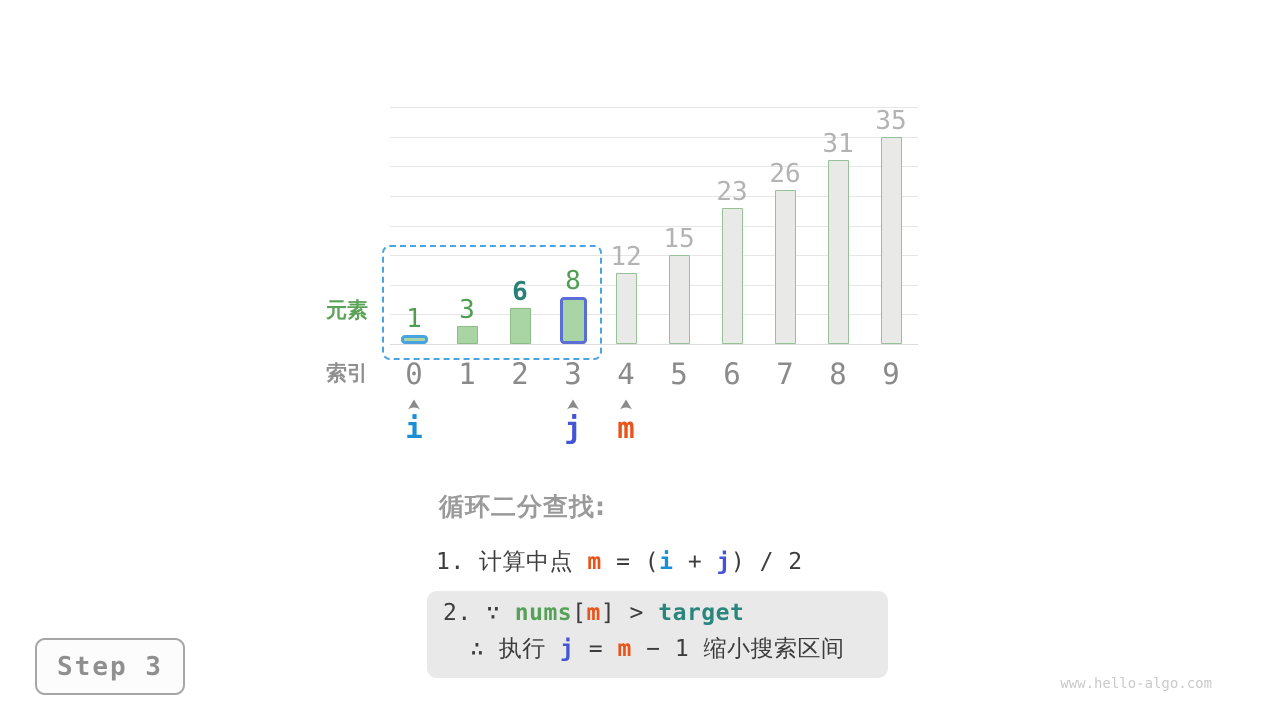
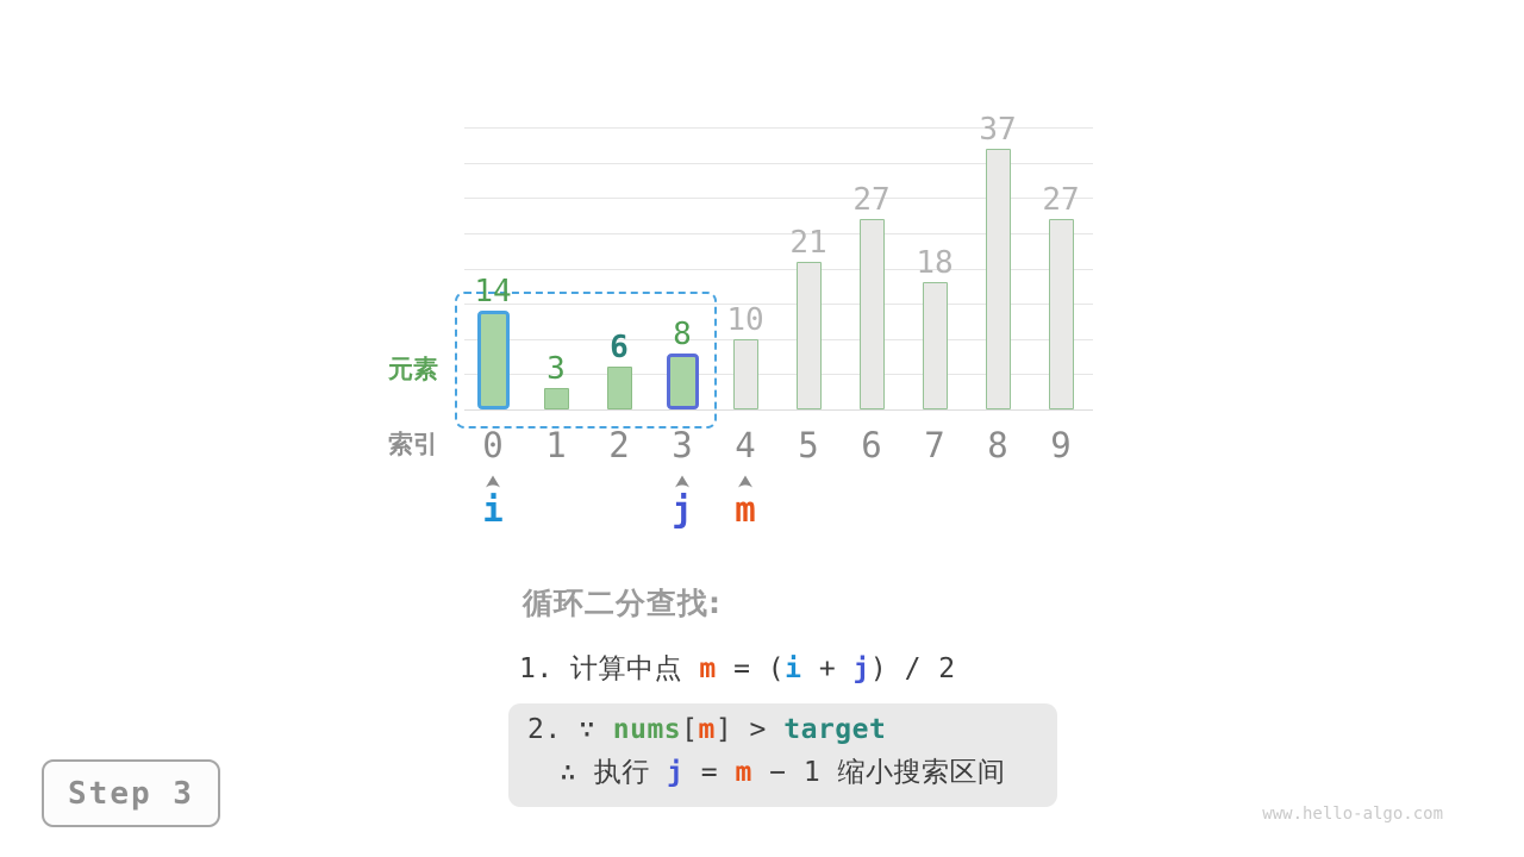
0: 1 -> 14
4: 12 -> 10
5: 15 -> 21
6: 23 -> 27
7: 26 -> 18
8: 31 -> 37
9: 35 -> 27
